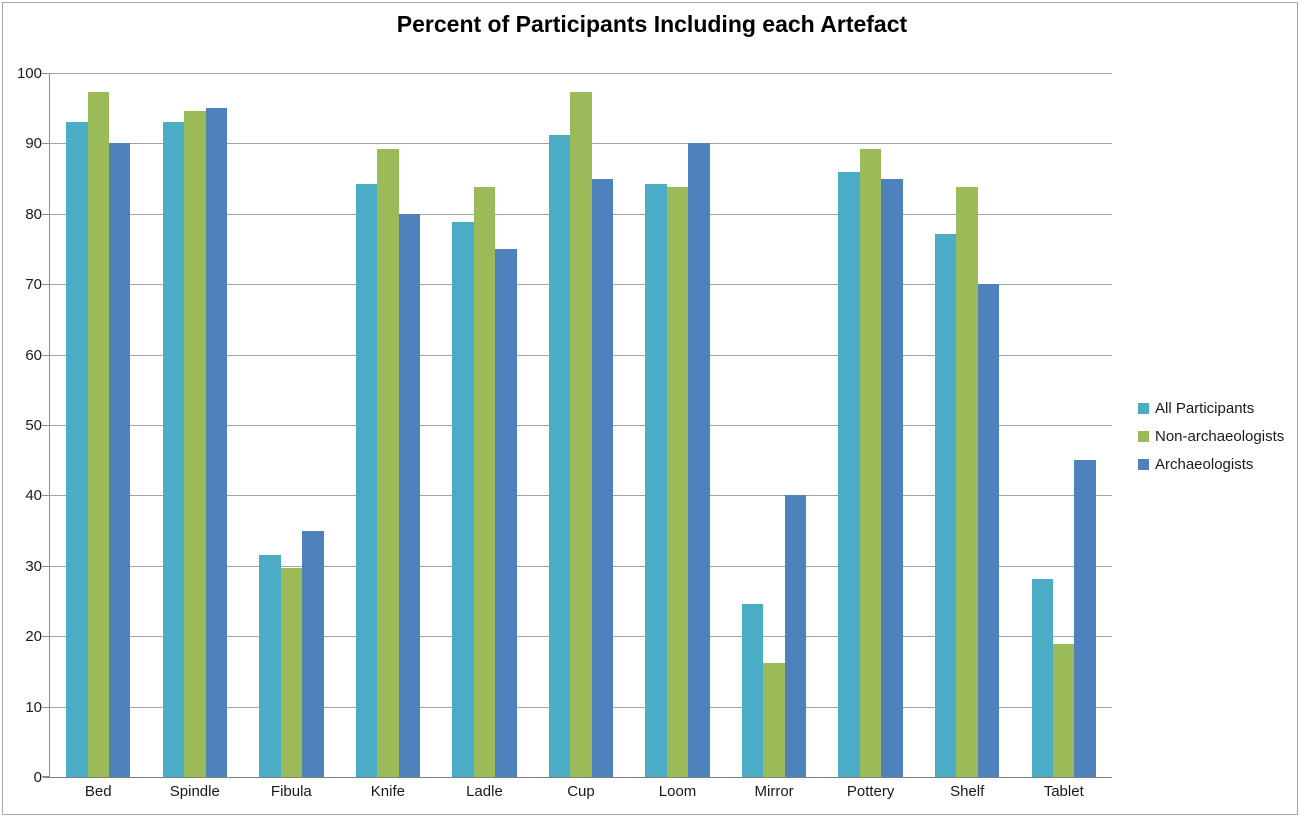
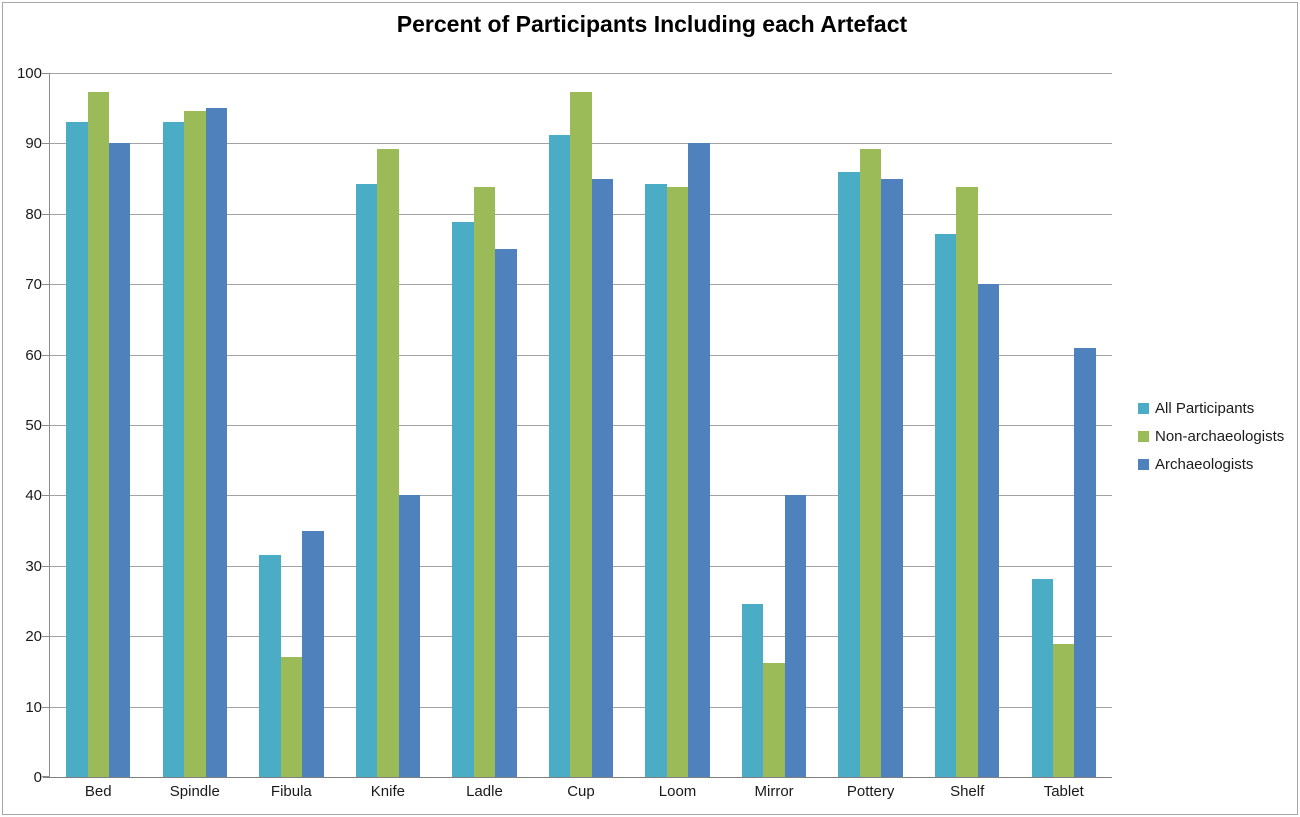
Non-archaeologists/Fibula: 30 -> 17
Archaeologists/Knife: 80 -> 40
Archaeologists/Tablet: 45 -> 61
